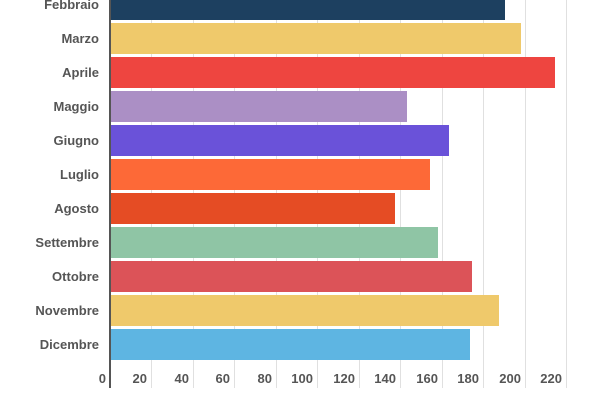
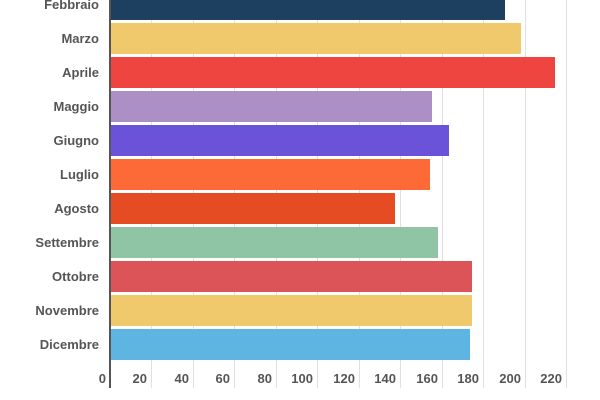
Maggio: 143 -> 155
Novembre: 187 -> 174
